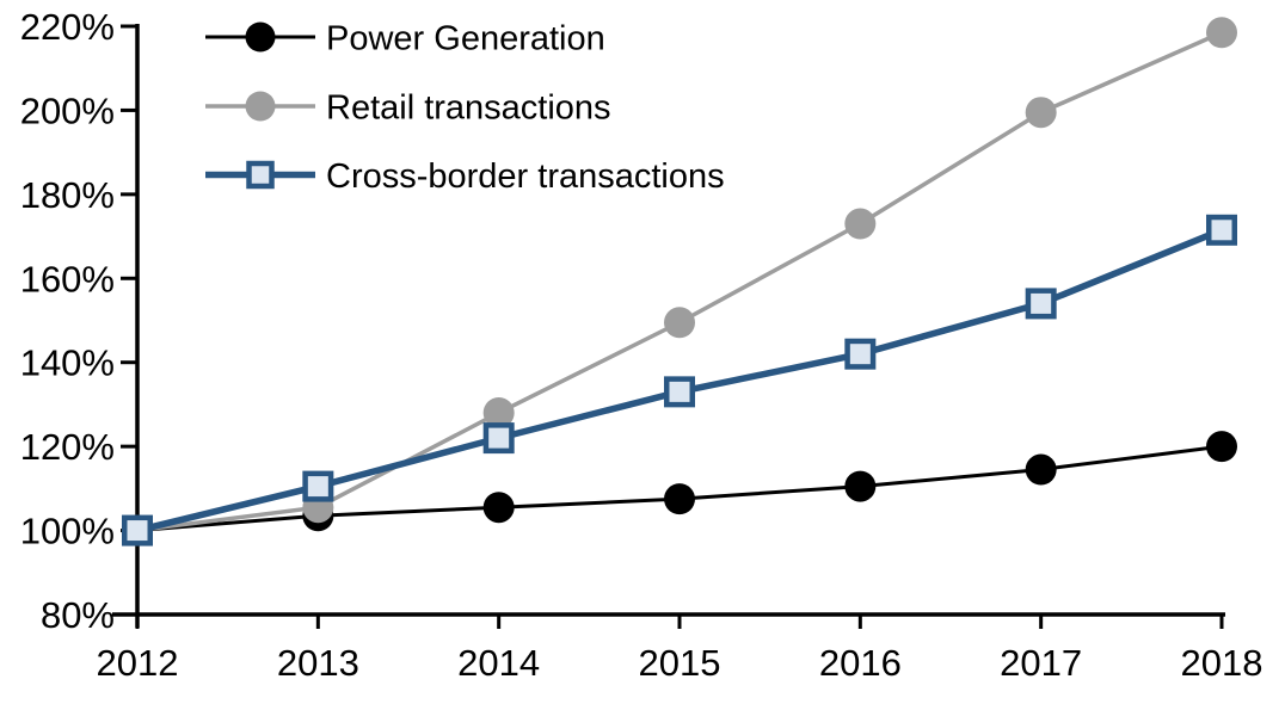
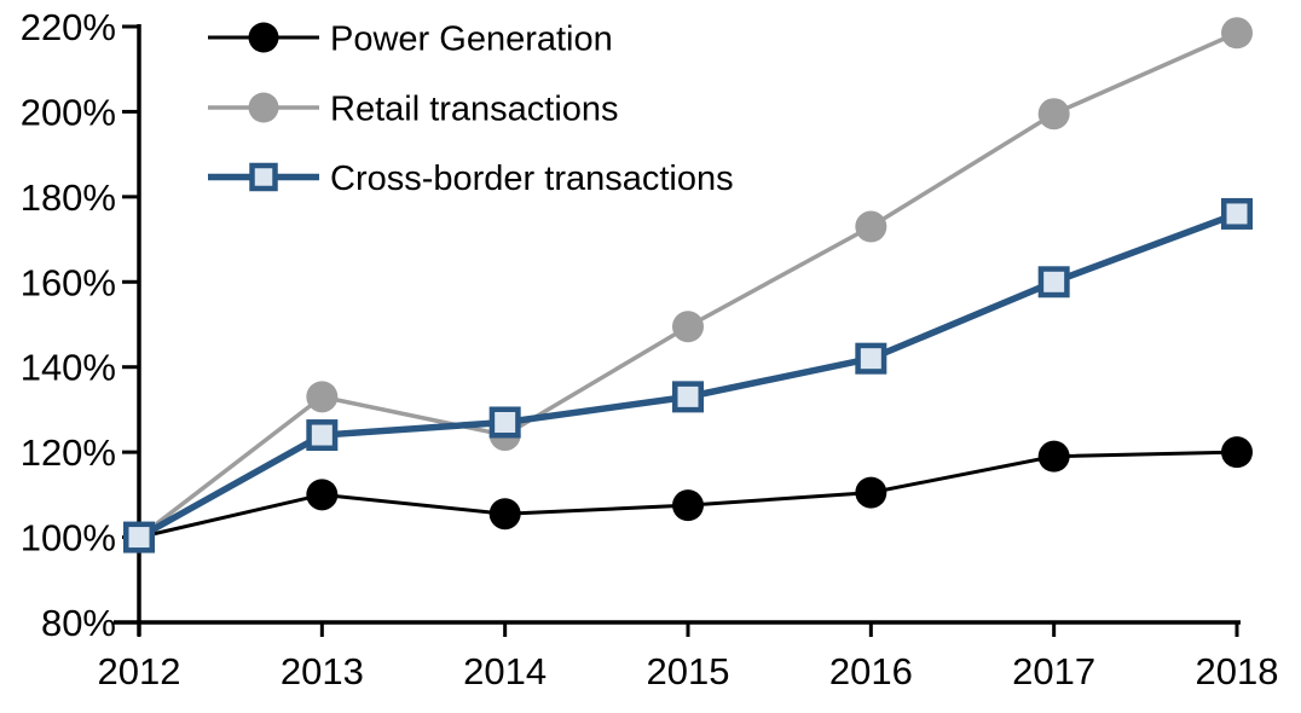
Power Generation/2013: 104% -> 110%
Retail transactions/2013: 106% -> 133%
Cross-border transactions/2013: 110% -> 124%
Retail transactions/2014: 128% -> 124%
Cross-border transactions/2014: 122% -> 127%
Power Generation/2017: 114% -> 119%
Cross-border transactions/2017: 154% -> 160%
Cross-border transactions/2018: 172% -> 176%
